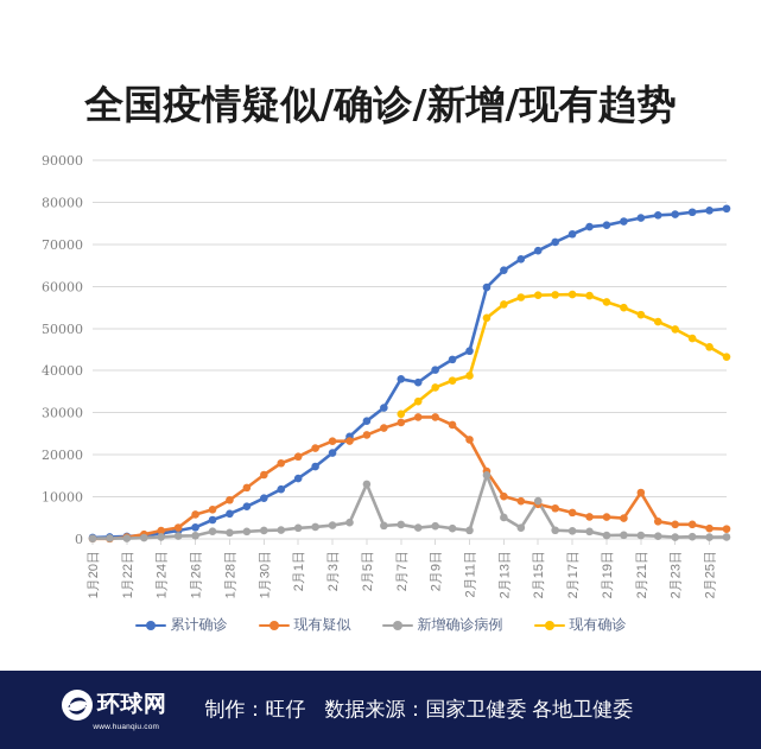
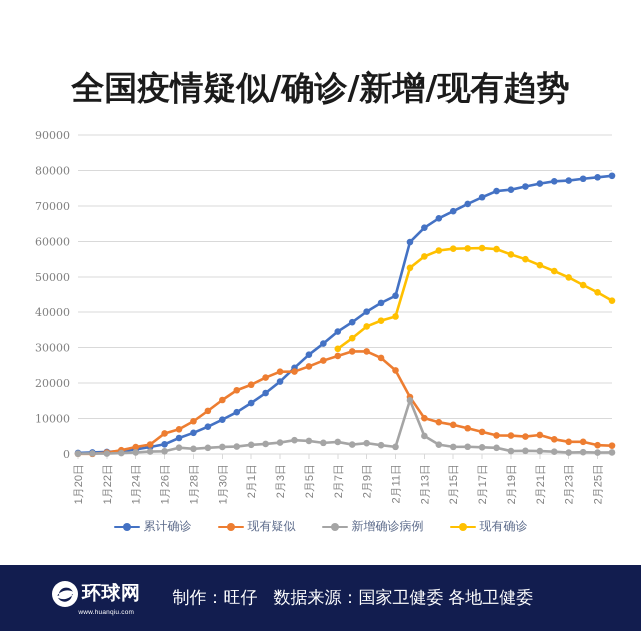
新增确诊病例/2月5日: 13000 -> 4000
累计确诊/2月7日: 38000 -> 35000
新增确诊病例/2月15日: 9000 -> 2000
现有疑似/2月21日: 11000 -> 5000
